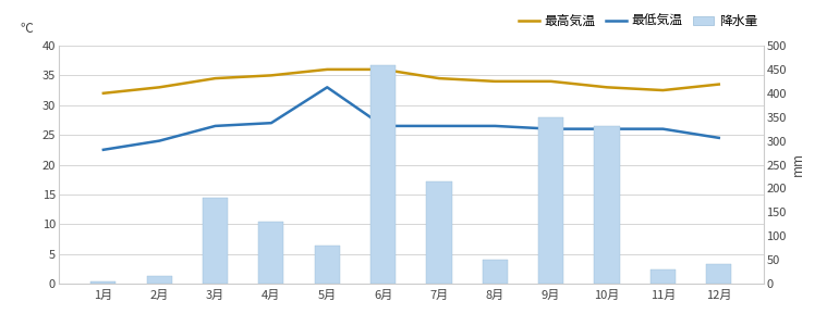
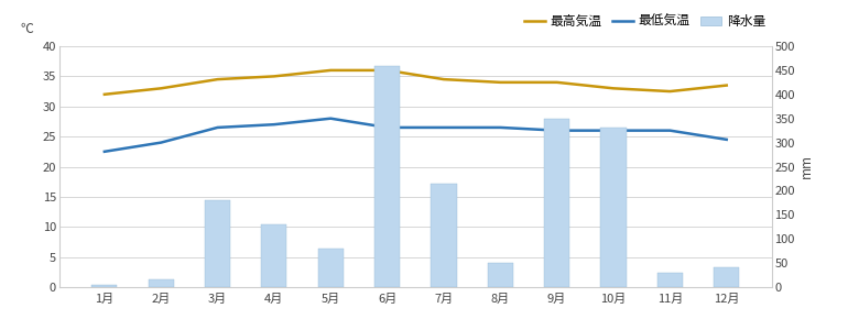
最低気温/5月: 33.0 -> 28.0
